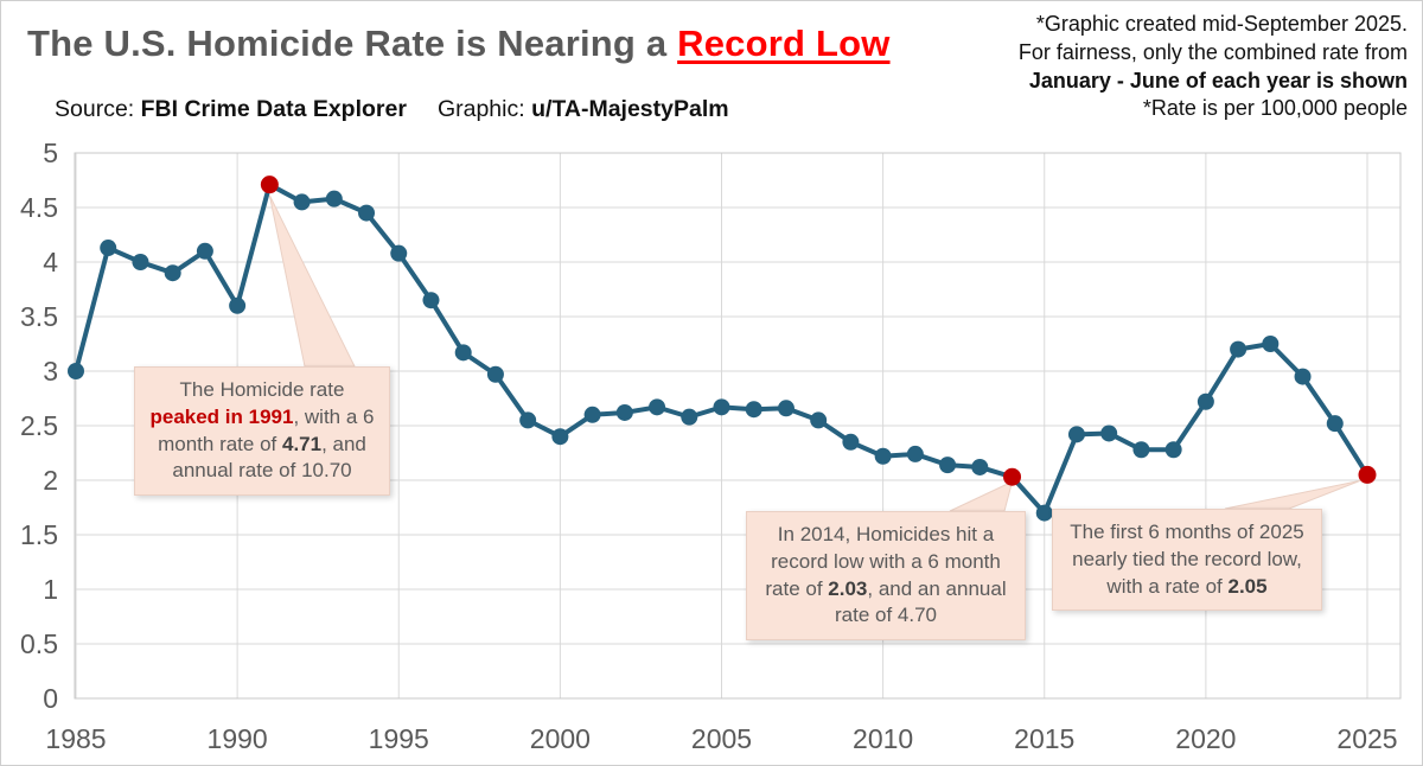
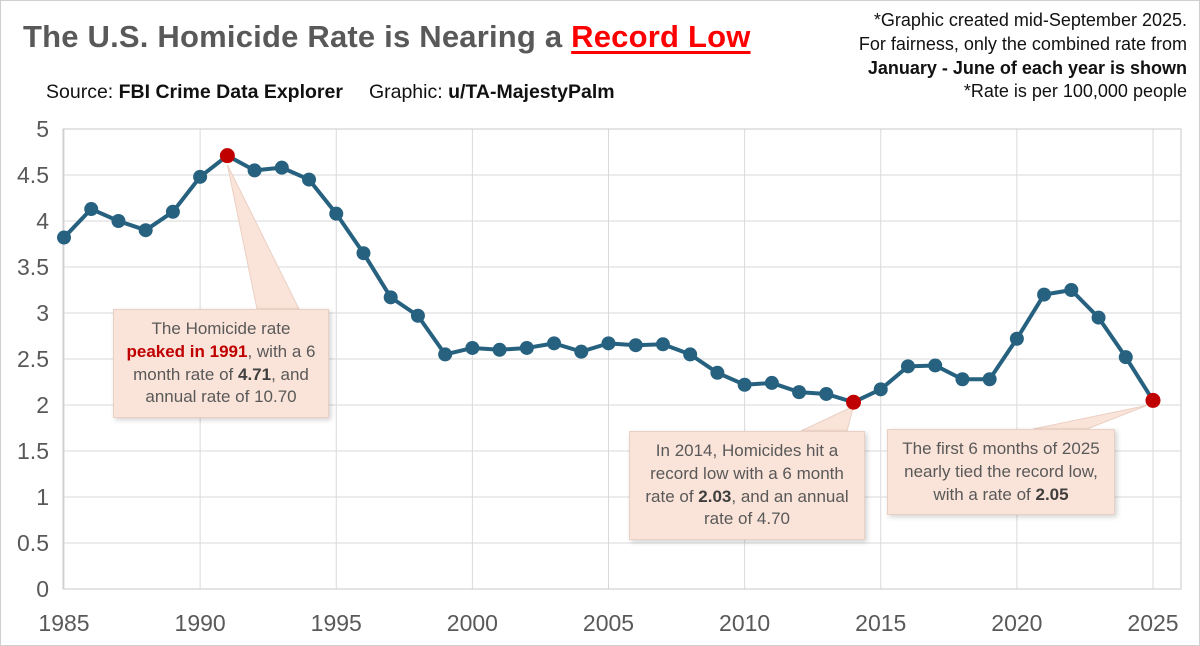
1985: 3.0 -> 3.8
1990: 3.6 -> 4.5
2000: 2.4 -> 2.6
2015: 1.7 -> 2.2
